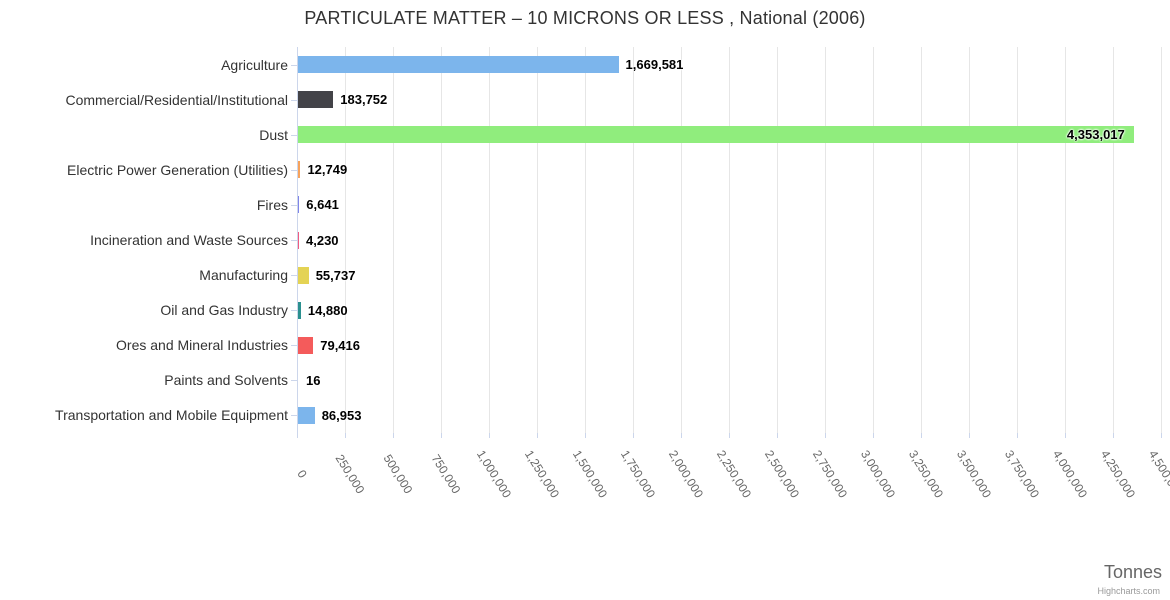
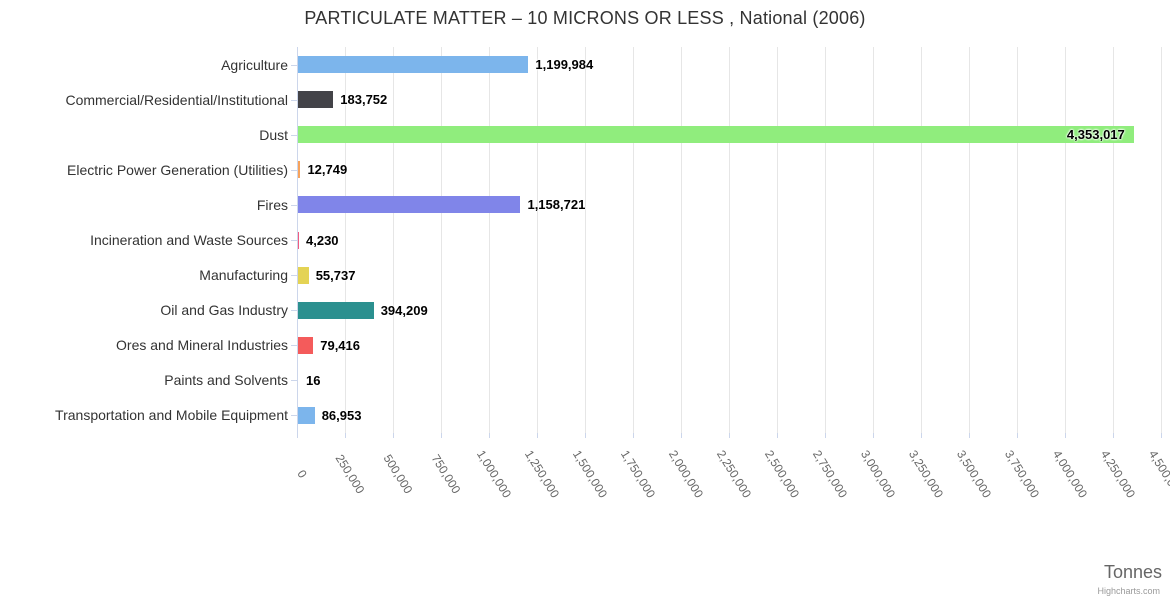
Agriculture: 1,669,581 -> 1,199,984
Fires: 6,641 -> 1,158,721
Oil and Gas Industry: 14,880 -> 394,209
